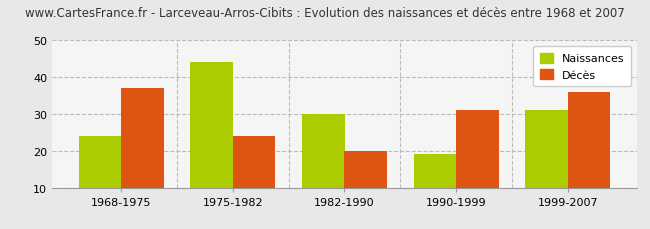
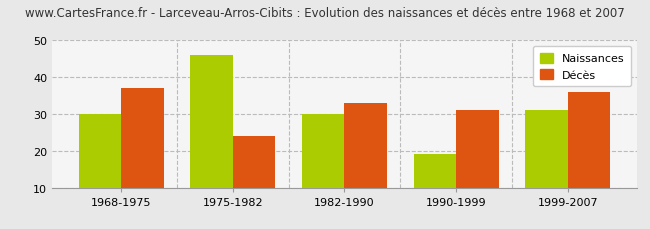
Naissances/1968-1975: 24 -> 30
Naissances/1975-1982: 44 -> 46
Décès/1982-1990: 20 -> 33
